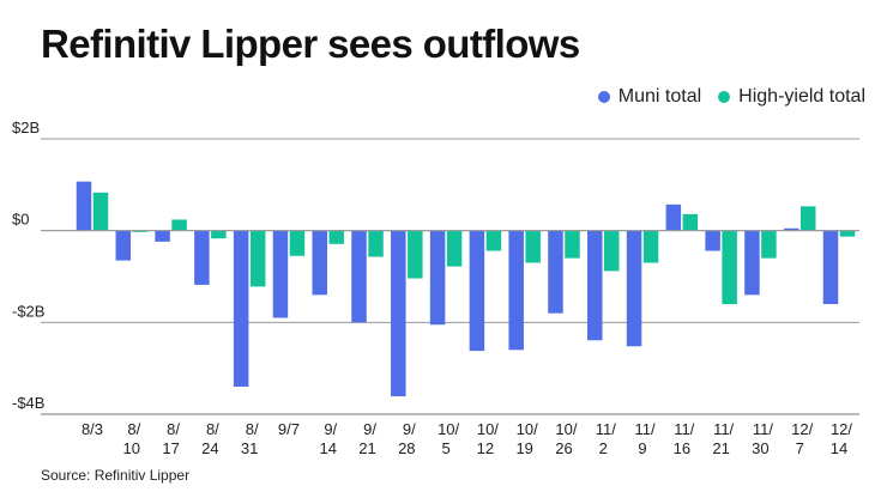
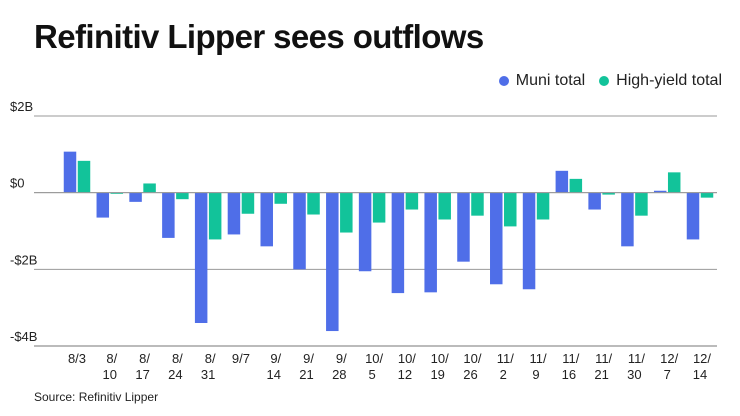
Muni total/9/7: -$1.9B -> -$1.1B
High-yield total/11/21: -$1.6B -> -$0.1B
Muni total/12/14: -$1.6B -> -$1.2B
